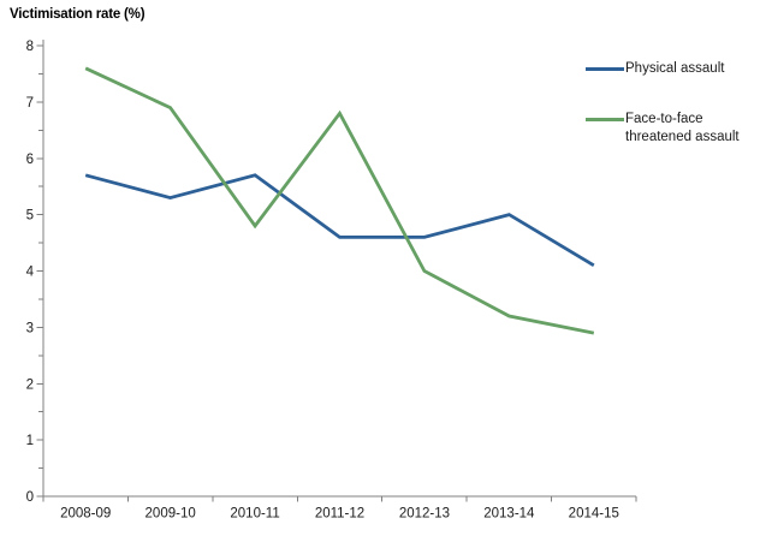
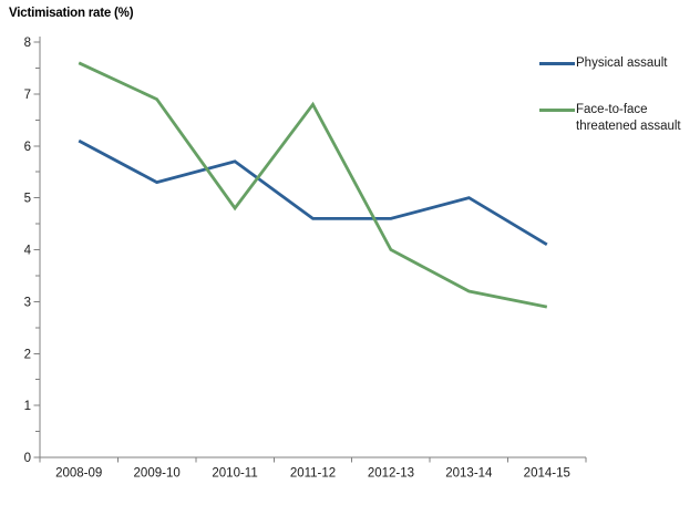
Physical assault/2008-09: 5.7 -> 6.1
